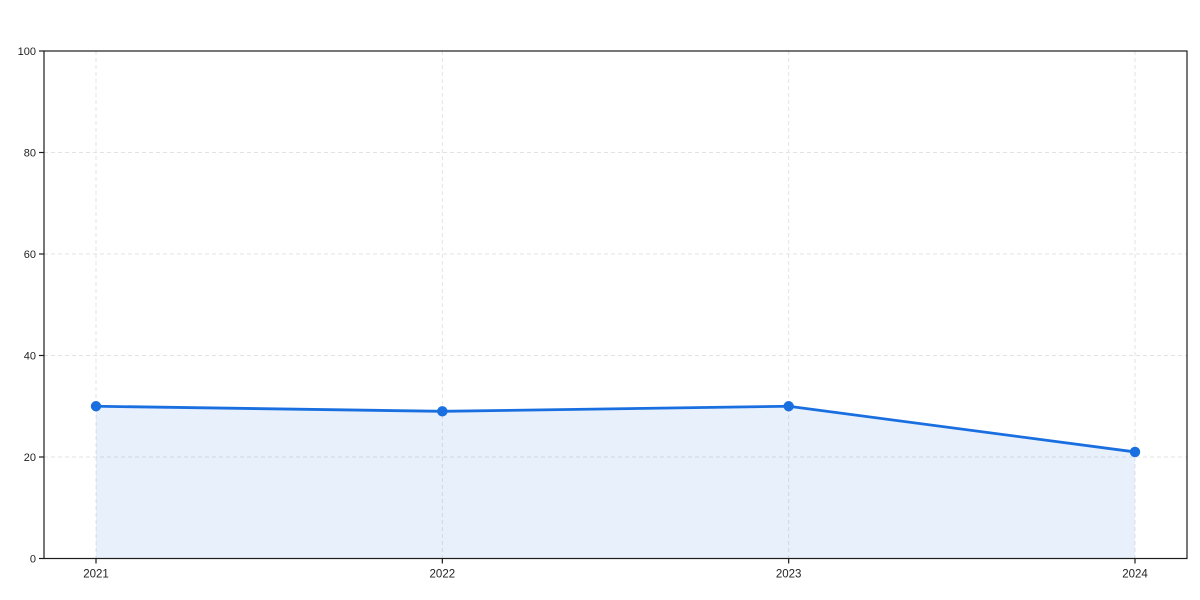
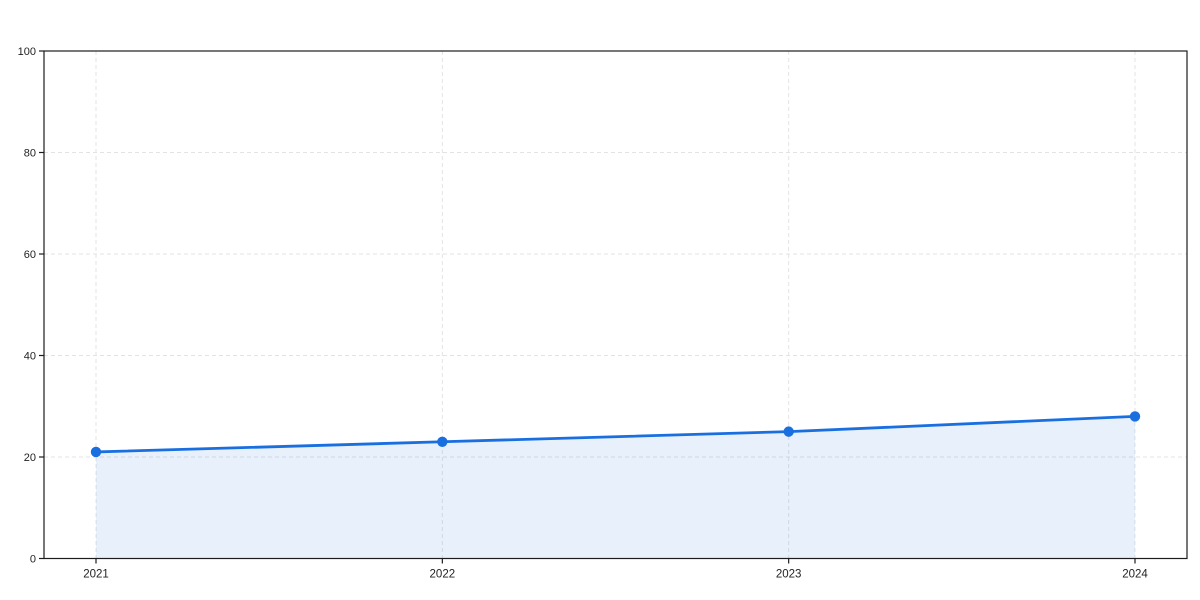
2021: 30 -> 21
2022: 29 -> 23
2023: 30 -> 25
2024: 21 -> 28
